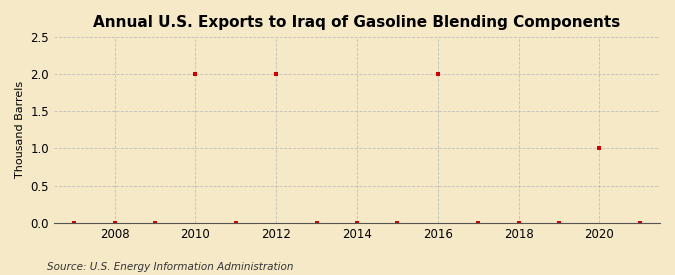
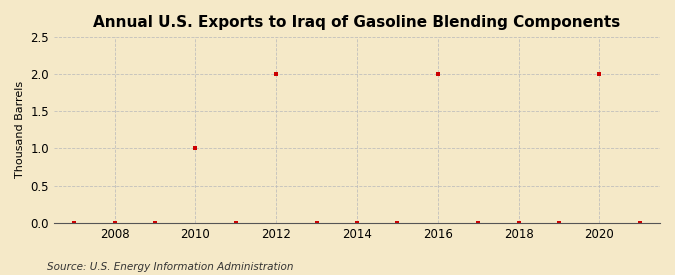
2010: 2 -> 1
2020: 1 -> 2
